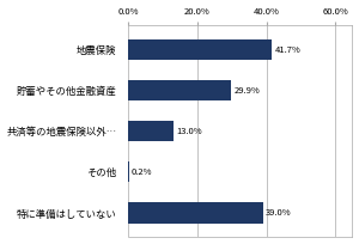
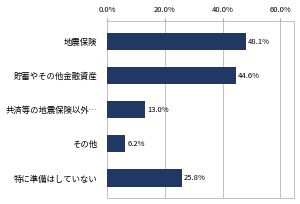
地震保険: 41.7% -> 48.1%
貯蓄やその他金融資産: 29.9% -> 44.6%
その他: 0.2% -> 6.2%
特に準備はしていない: 39.0% -> 25.8%
